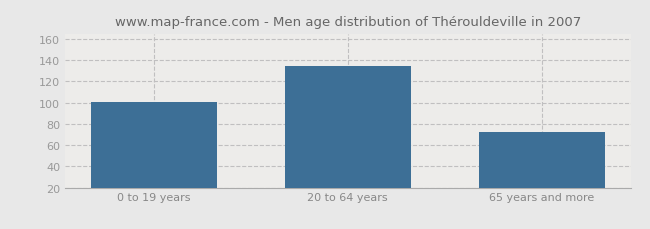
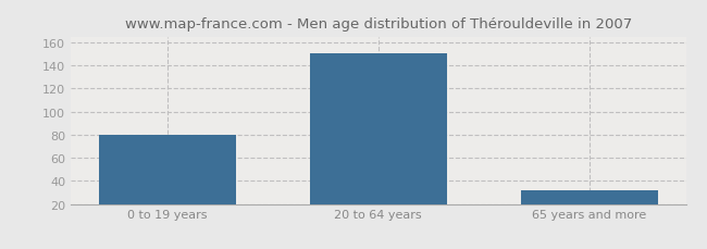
0 to 19 years: 101 -> 80
20 to 64 years: 134 -> 150
65 years and more: 72 -> 32
